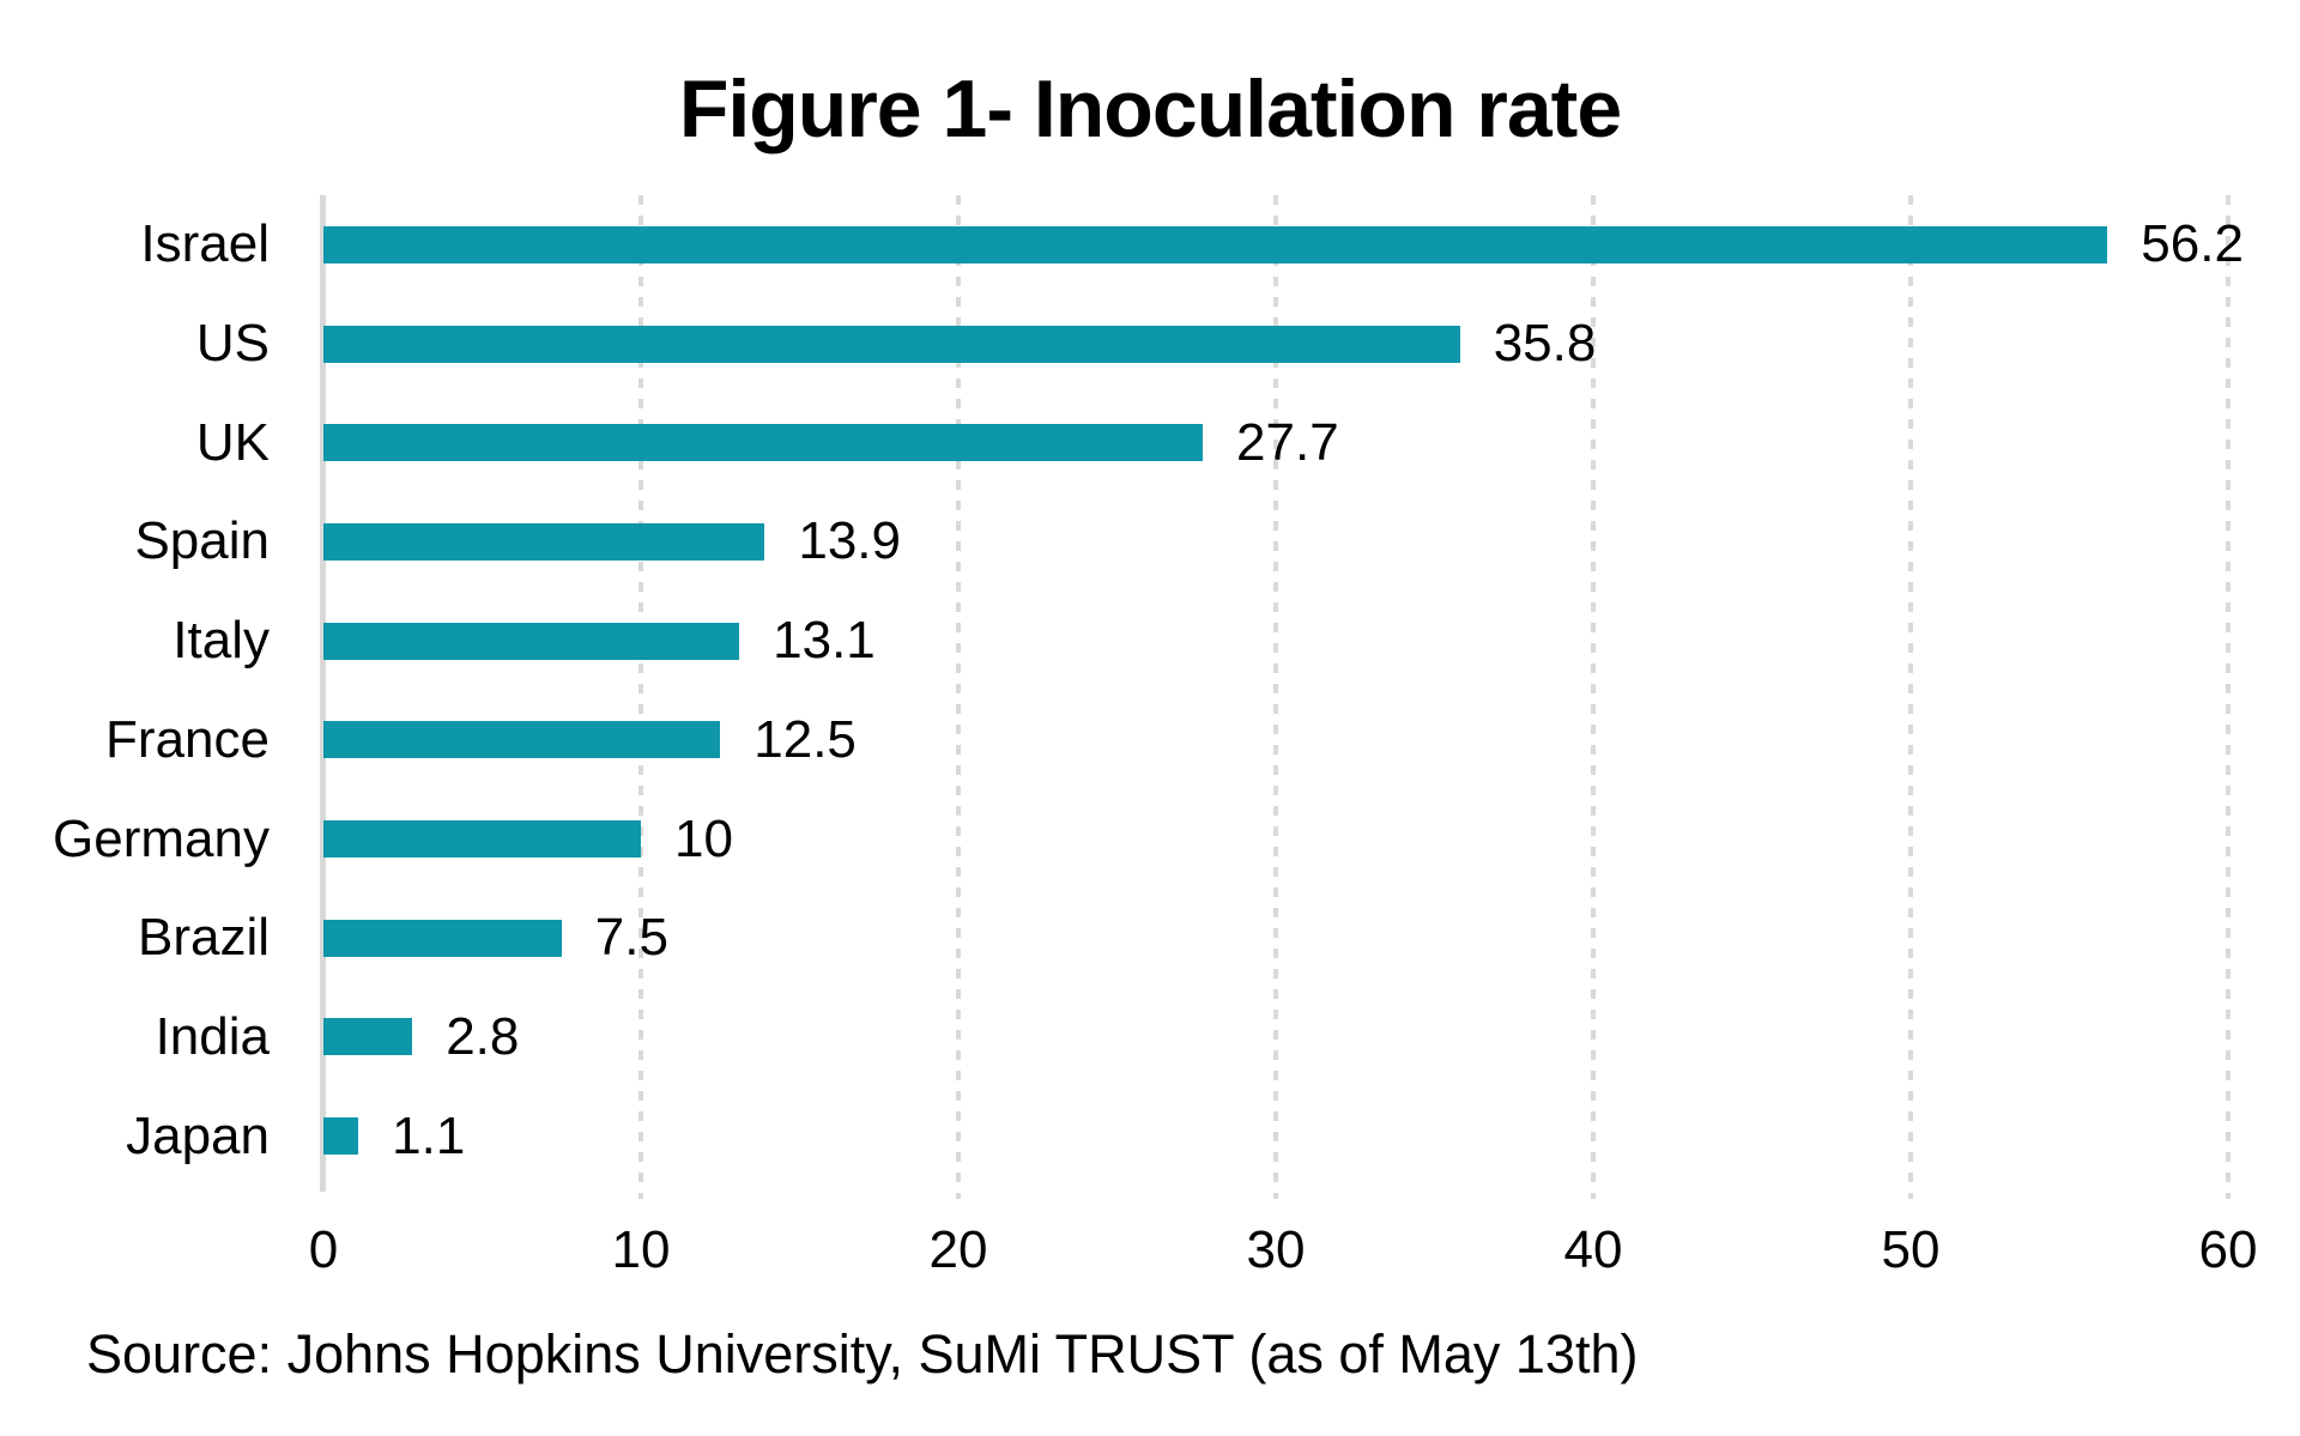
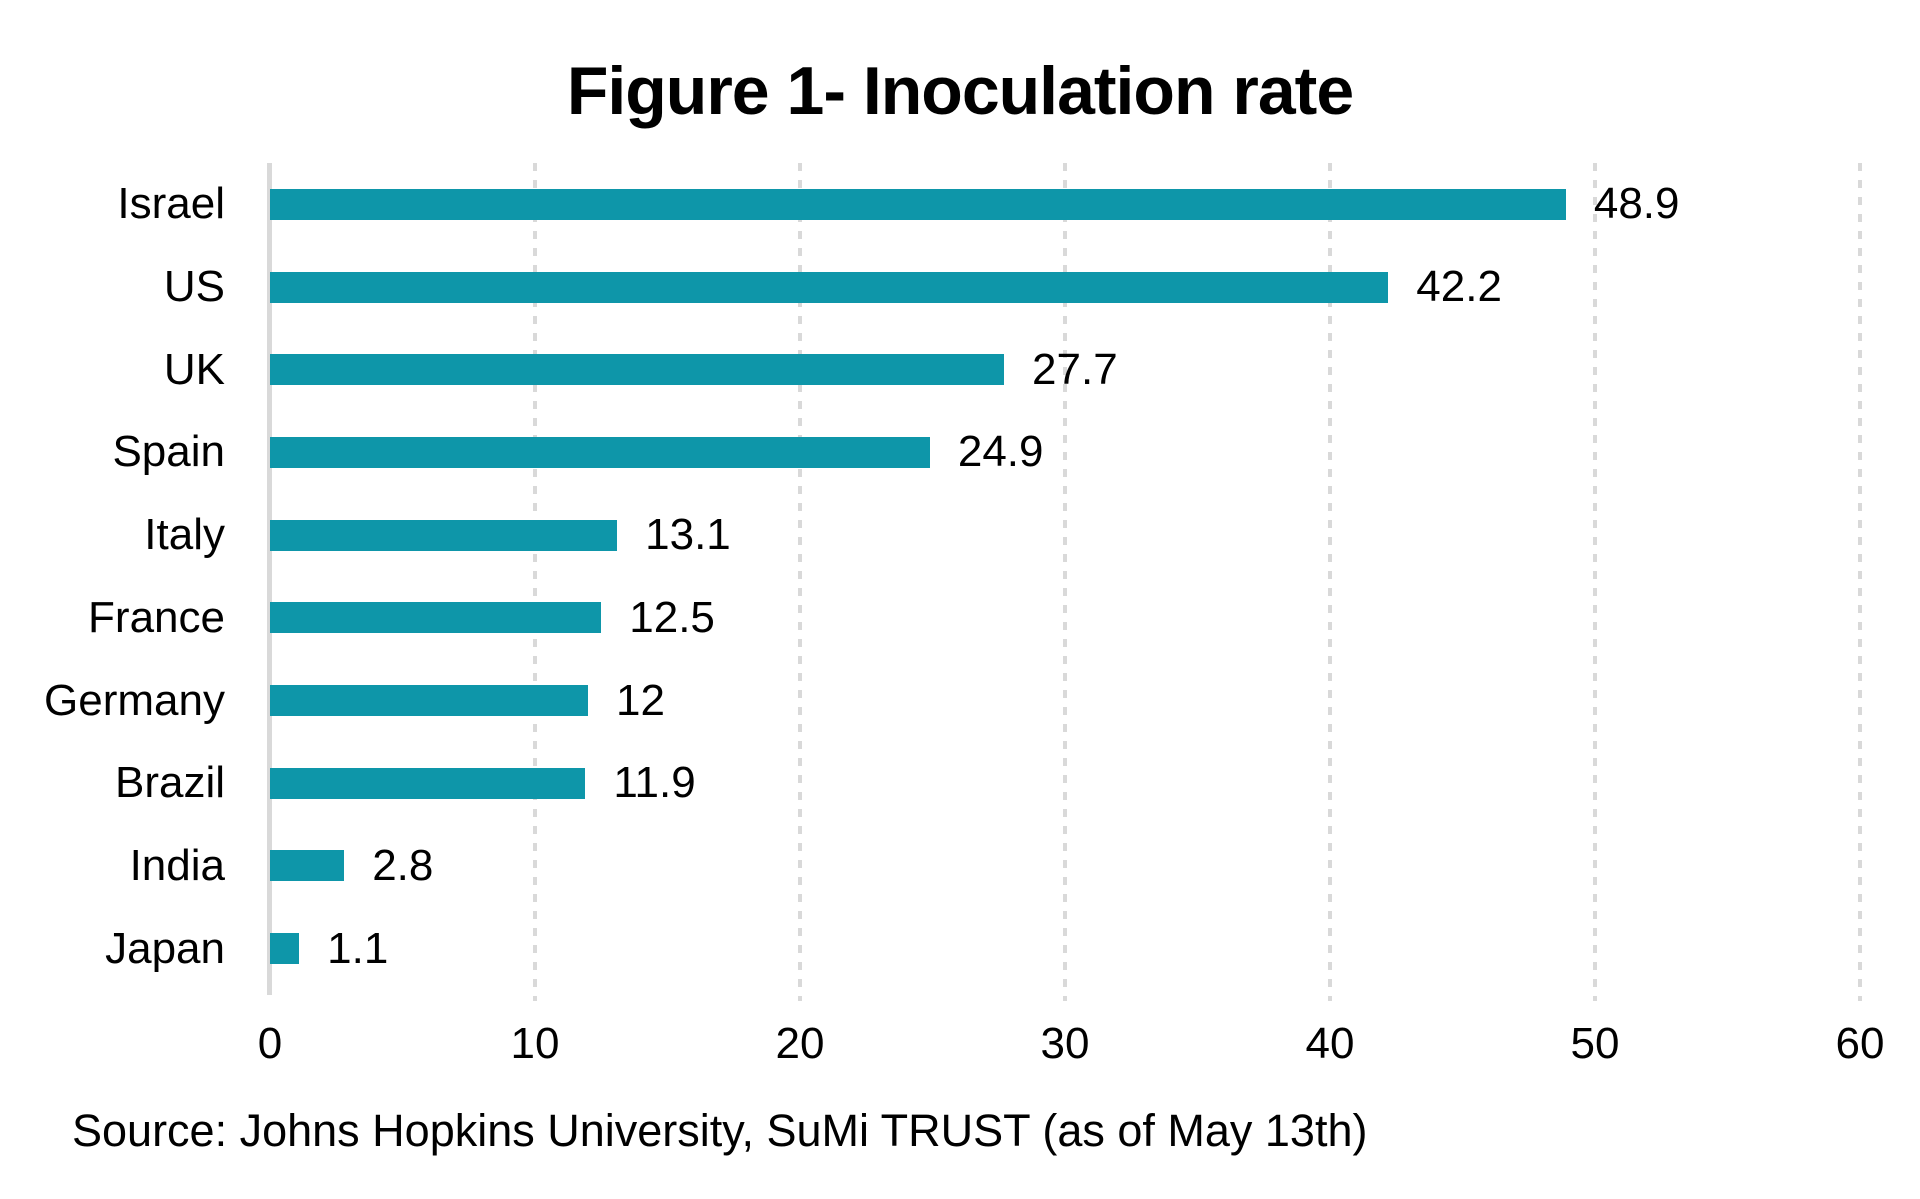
Israel: 56.2 -> 48.9
US: 35.8 -> 42.2
Spain: 13.9 -> 24.9
Germany: 10 -> 12
Brazil: 7.5 -> 11.9
